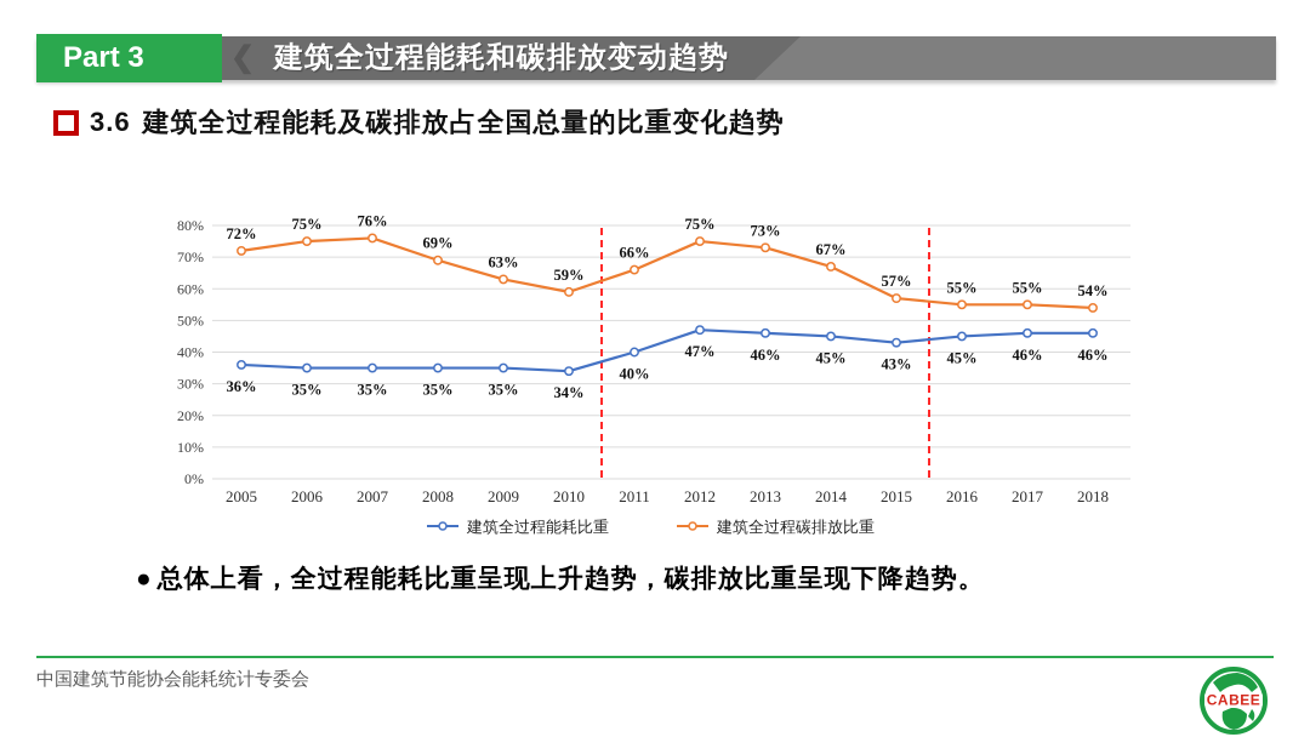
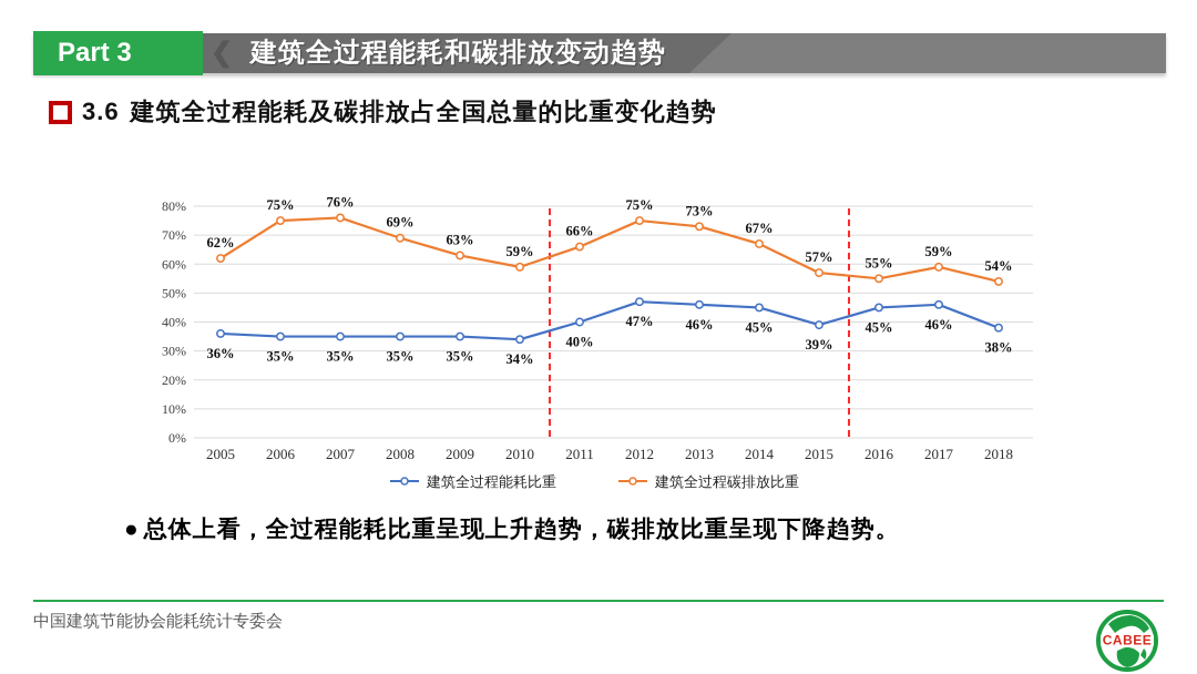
建筑全过程碳排放比重/2005: 72% -> 62%
建筑全过程能耗比重/2015: 43% -> 39%
建筑全过程碳排放比重/2017: 55% -> 59%
建筑全过程能耗比重/2018: 46% -> 38%
